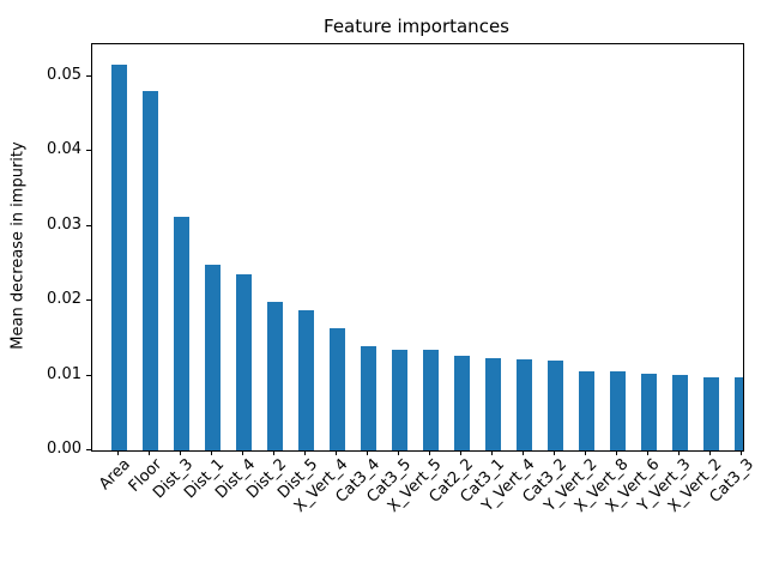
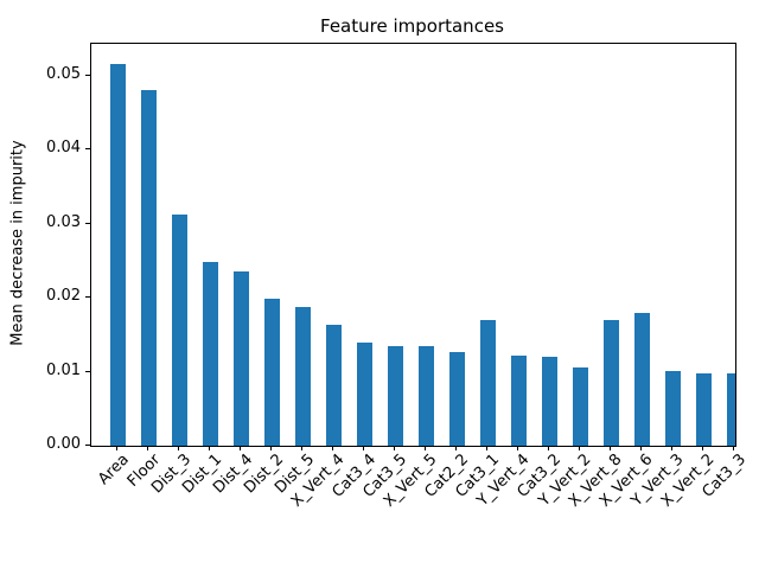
Cat3_1: 0.012 -> 0.017
X_Vert_8: 0.011 -> 0.017
X_Vert_6: 0.010 -> 0.018
